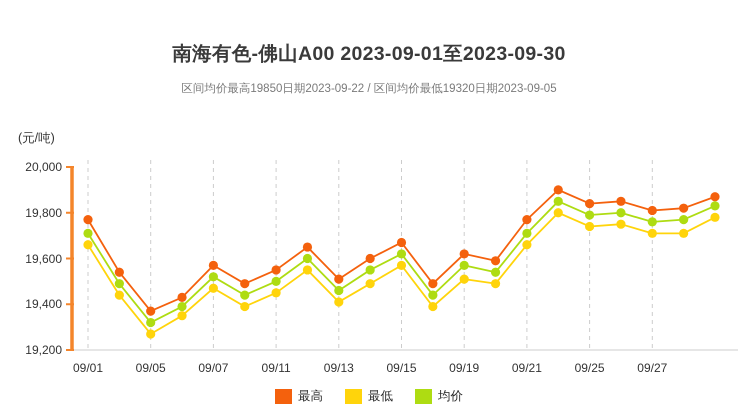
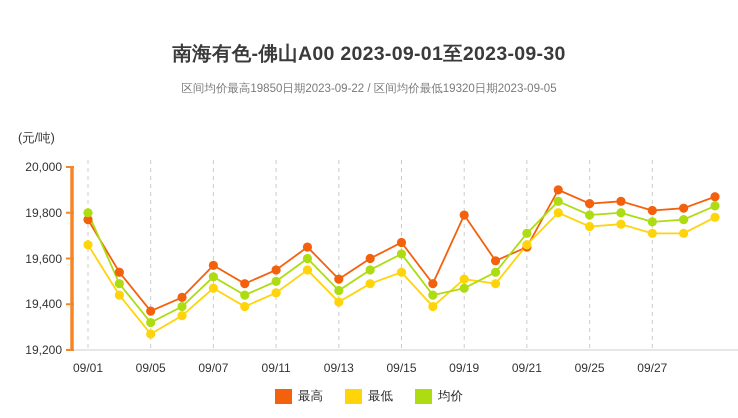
均价/09/01: 19710 -> 19800
最低/09/15: 19570 -> 19540
最高/09/19: 19620 -> 19790
均价/09/19: 19570 -> 19470
最高/09/21: 19770 -> 19650
